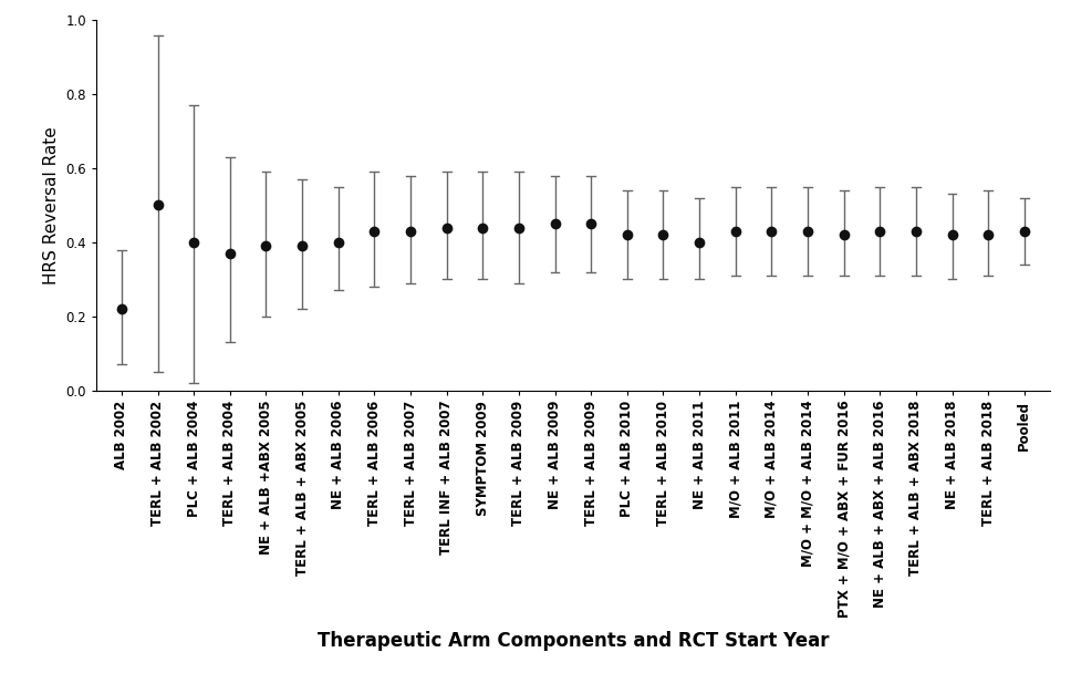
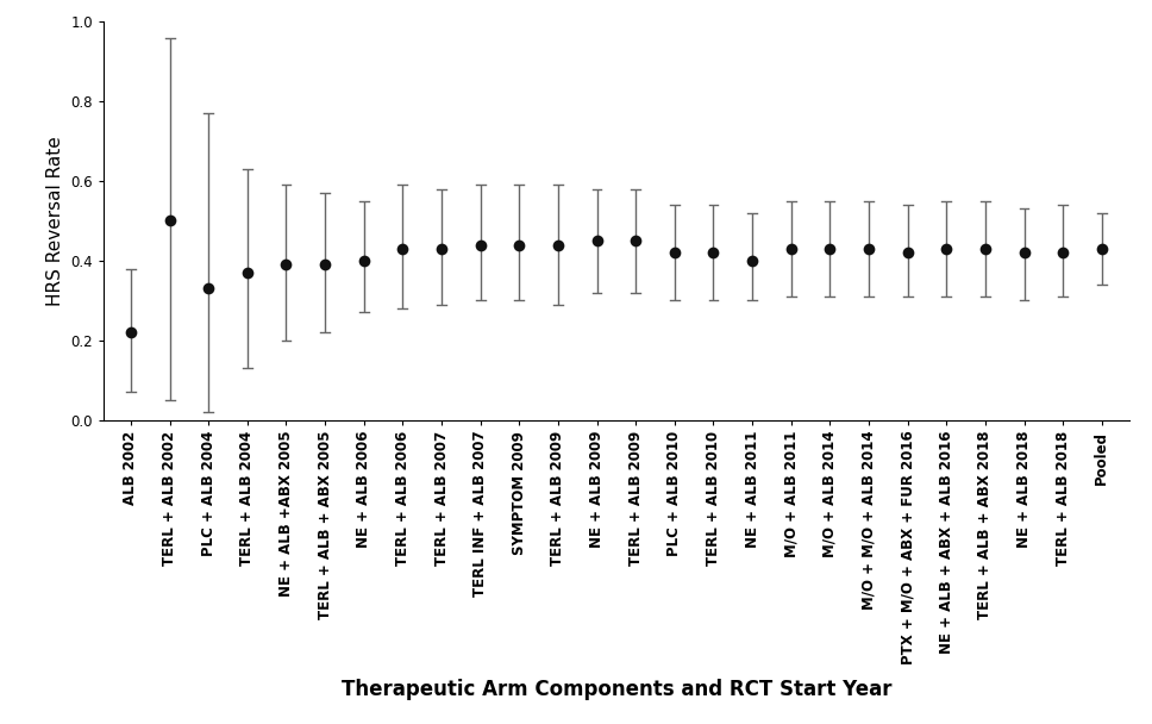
PLC + ALB 2004: 0.40 -> 0.33
